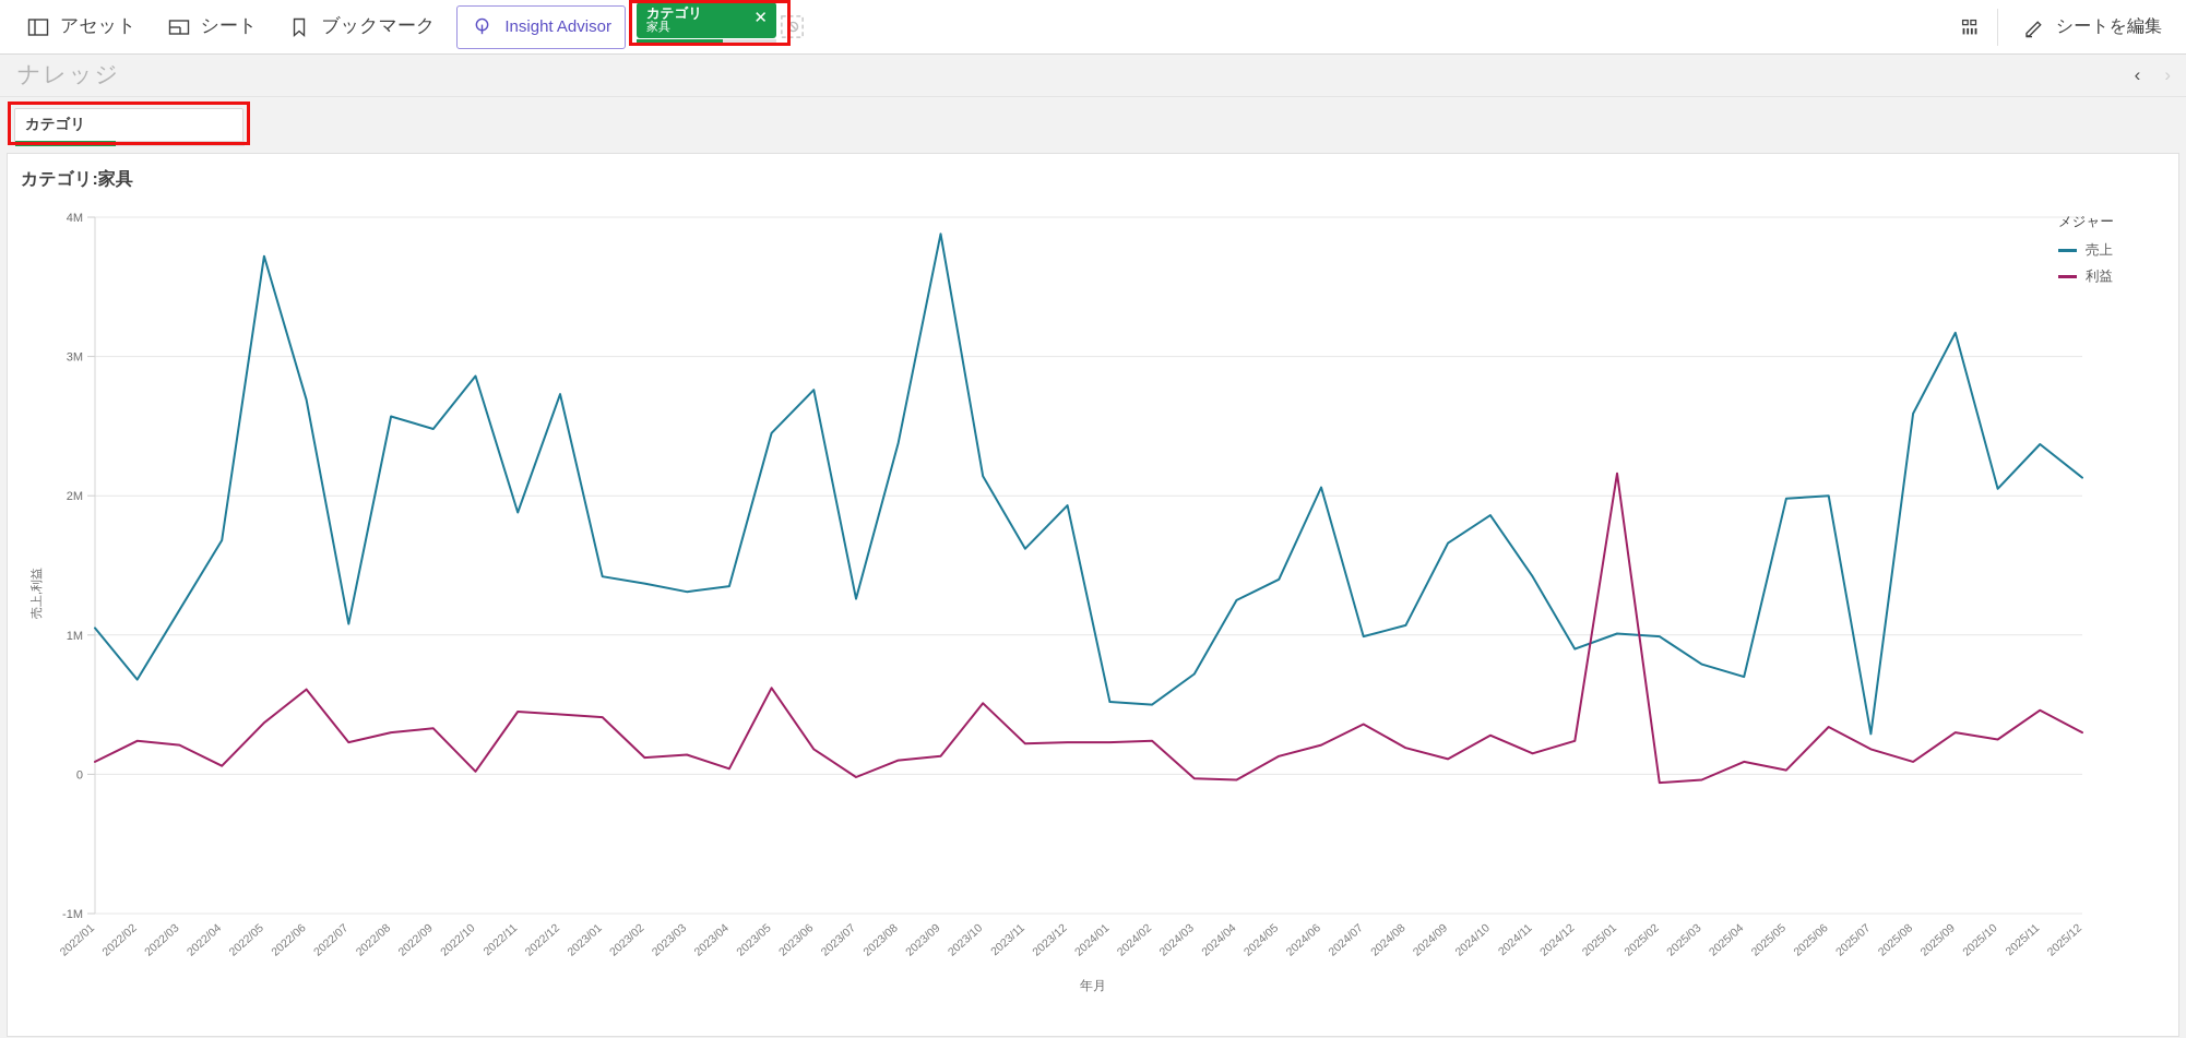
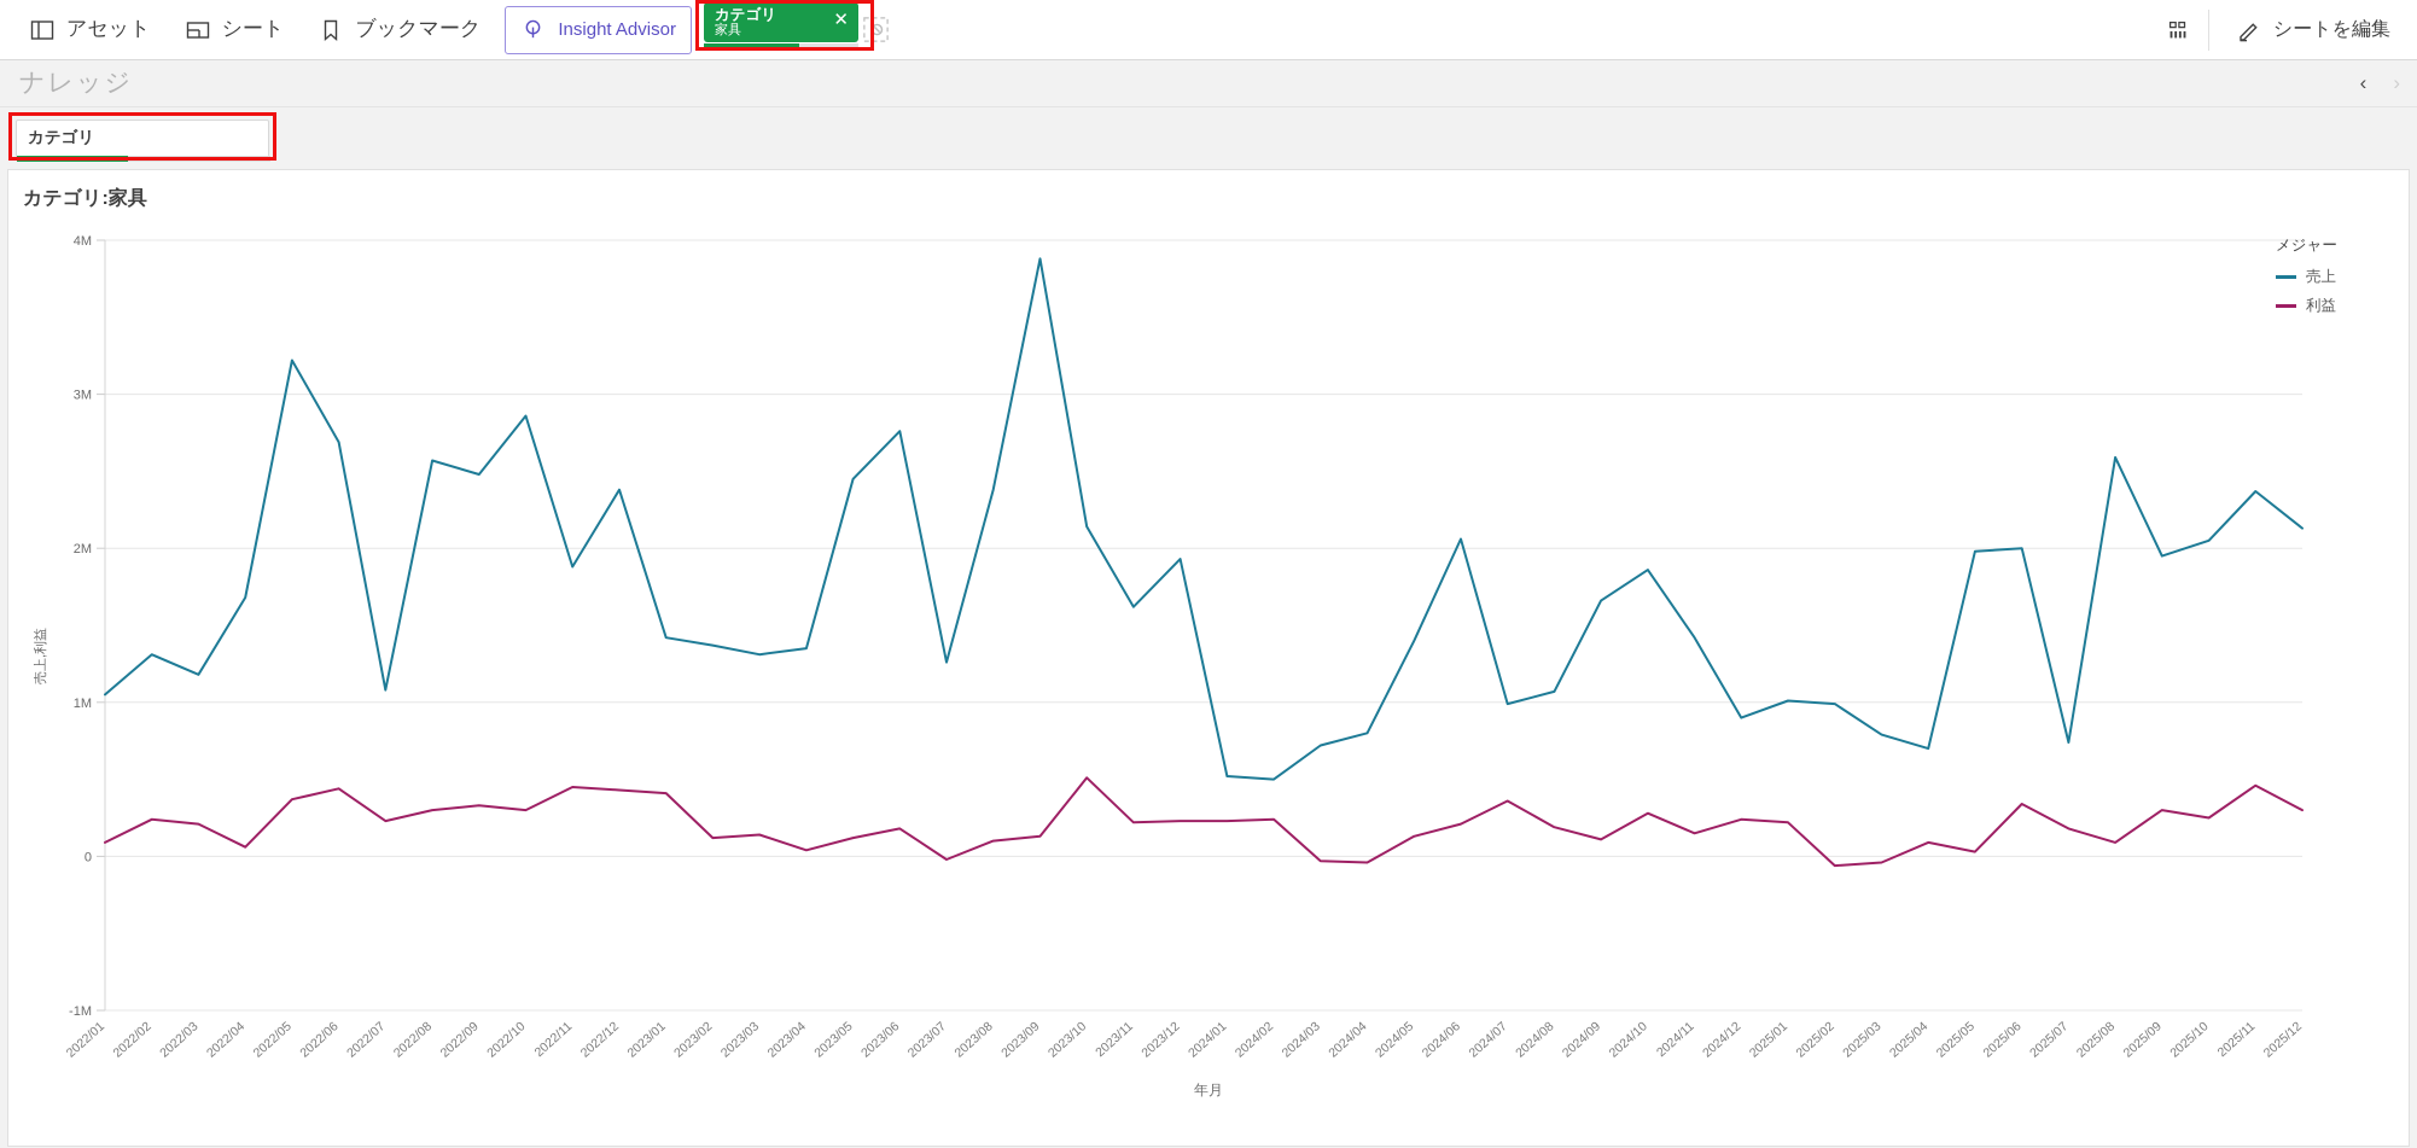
売上/2022/02: 0.68M -> 1.31M
売上/2022/05: 3.72M -> 3.22M
利益/2022/06: 0.61M -> 0.44M
利益/2022/10: 0.02M -> 0.30M
売上/2022/12: 2.73M -> 2.38M
利益/2023/05: 0.62M -> 0.12M
売上/2024/04: 1.25M -> 0.80M
利益/2025/01: 2.16M -> 0.22M
売上/2025/07: 0.29M -> 0.74M
売上/2025/09: 3.17M -> 1.95M
